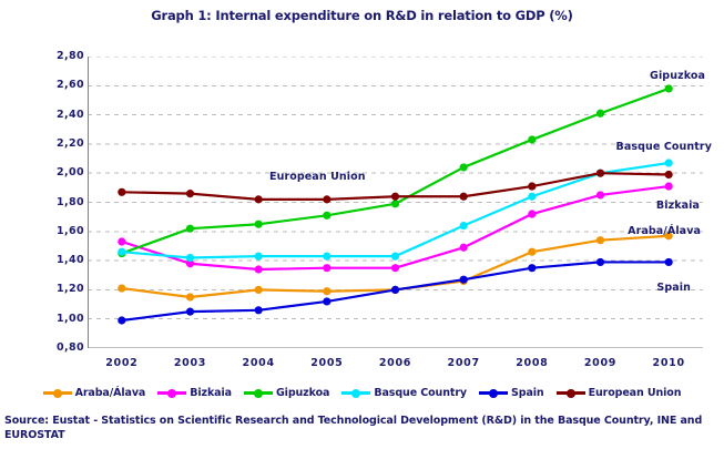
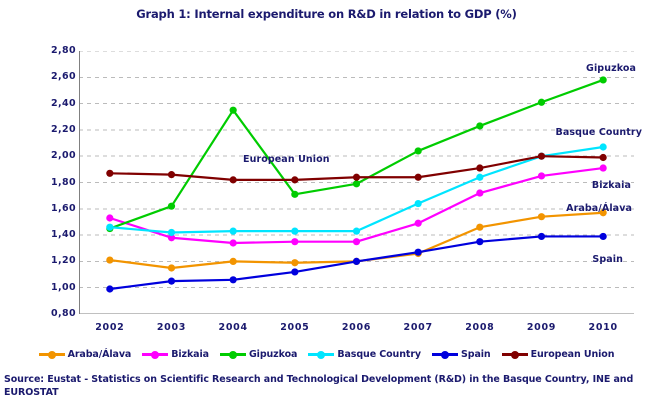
Gipuzkoa/2004: 1,65 -> 2,35
